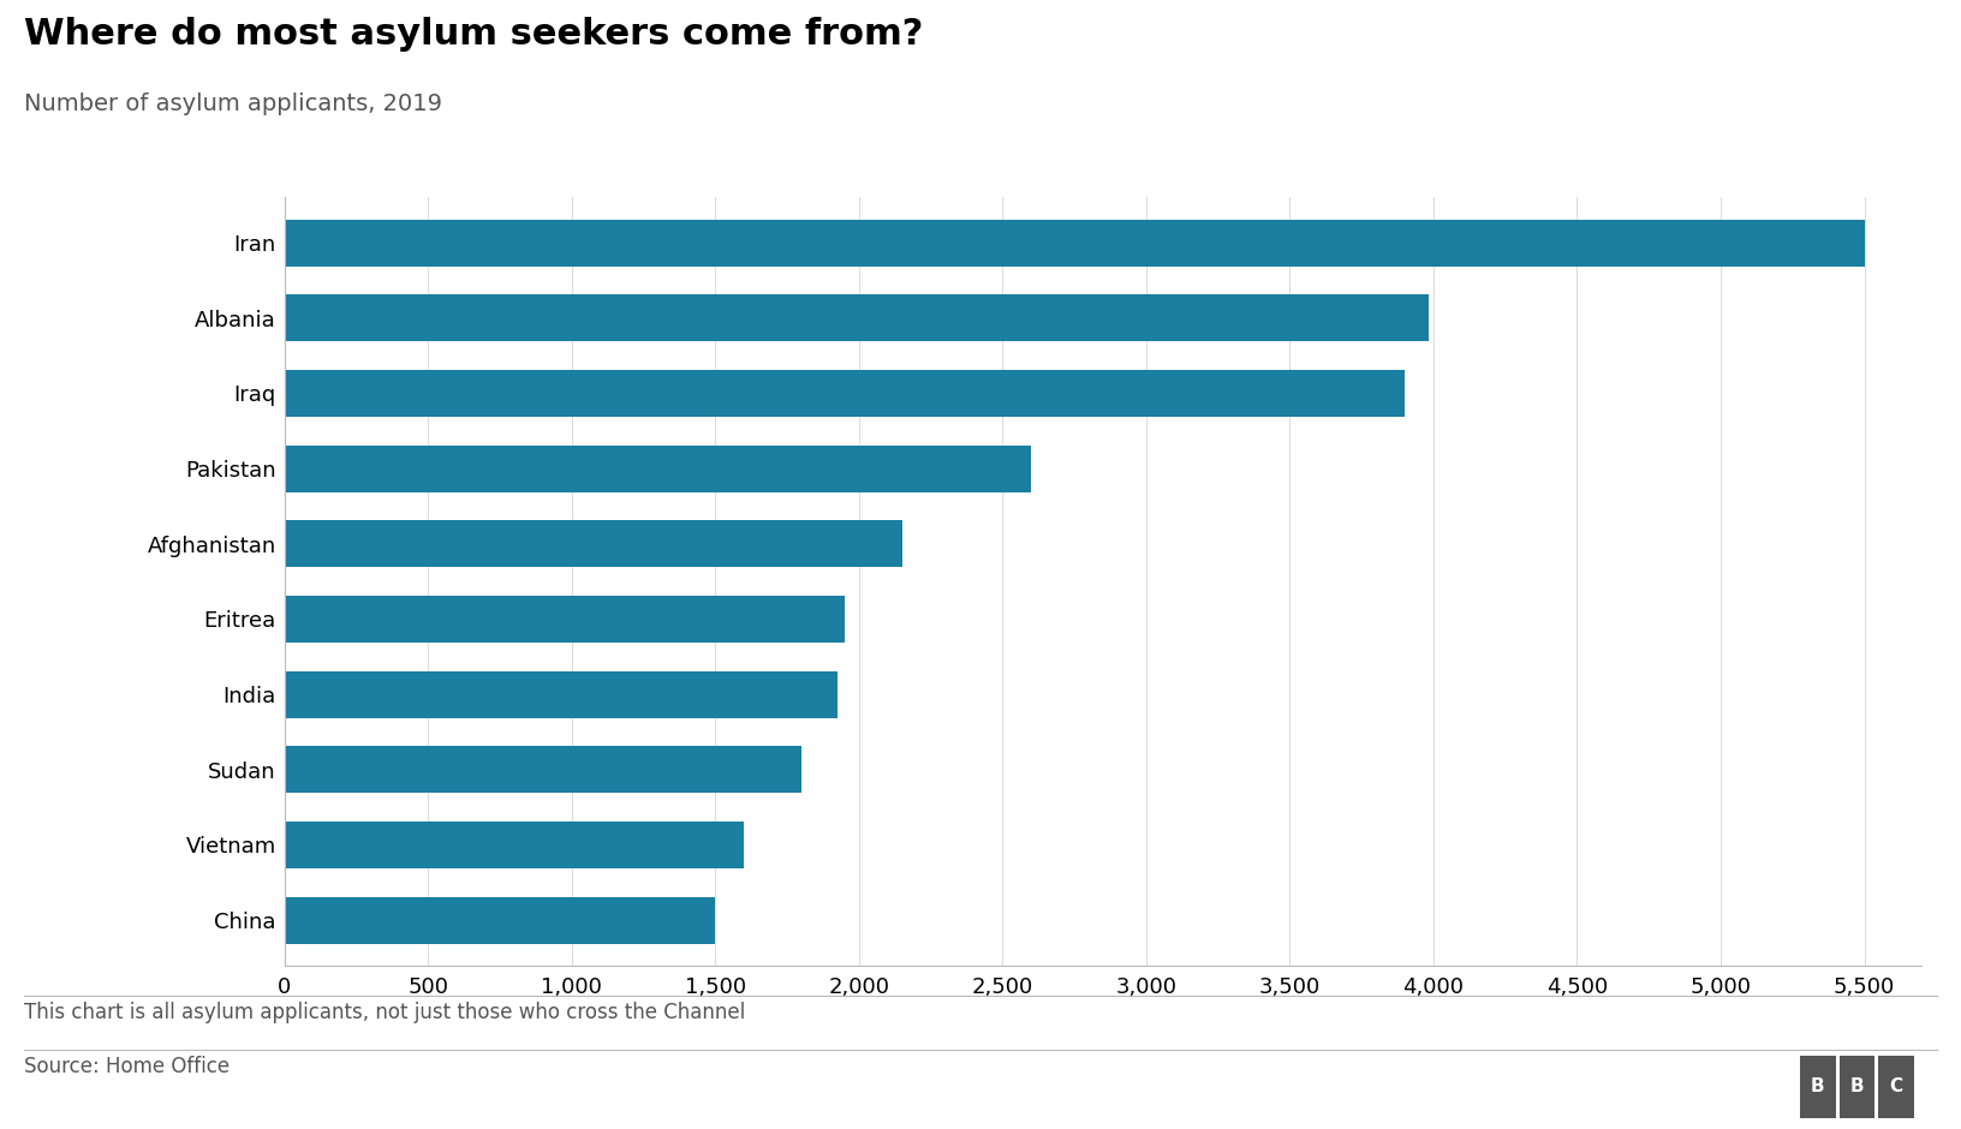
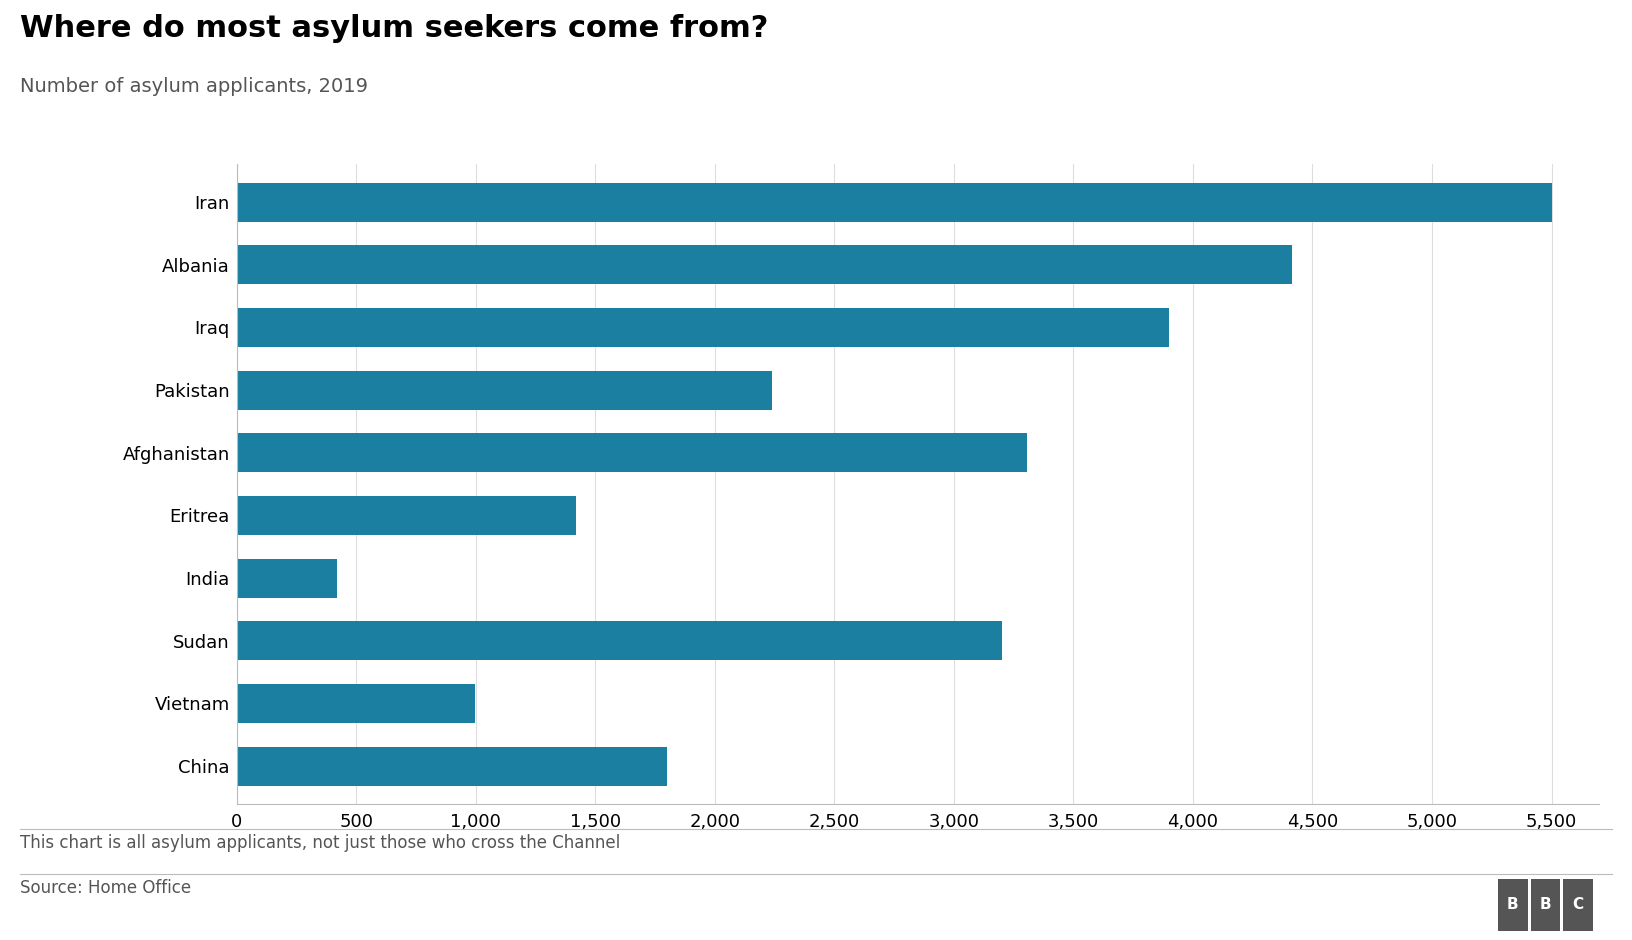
Albania: 3,985 -> 4,415
Pakistan: 2,600 -> 2,240
Afghanistan: 2,150 -> 3,305
Eritrea: 1,950 -> 1,420
India: 1,925 -> 420
Sudan: 1,800 -> 3,200
Vietnam: 1,600 -> 995
China: 1,500 -> 1,800
